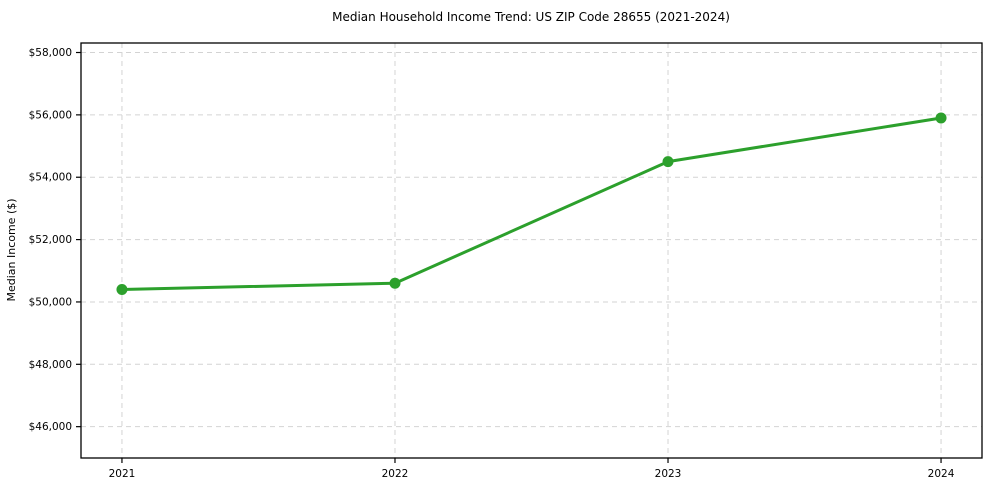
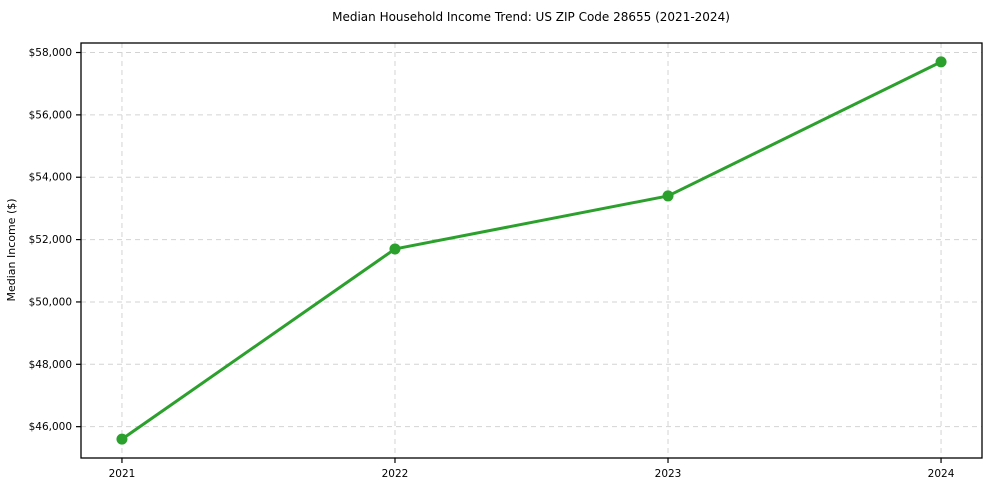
2021: $50400 -> $45600
2022: $50600 -> $51700
2023: $54500 -> $53400
2024: $55900 -> $57700
